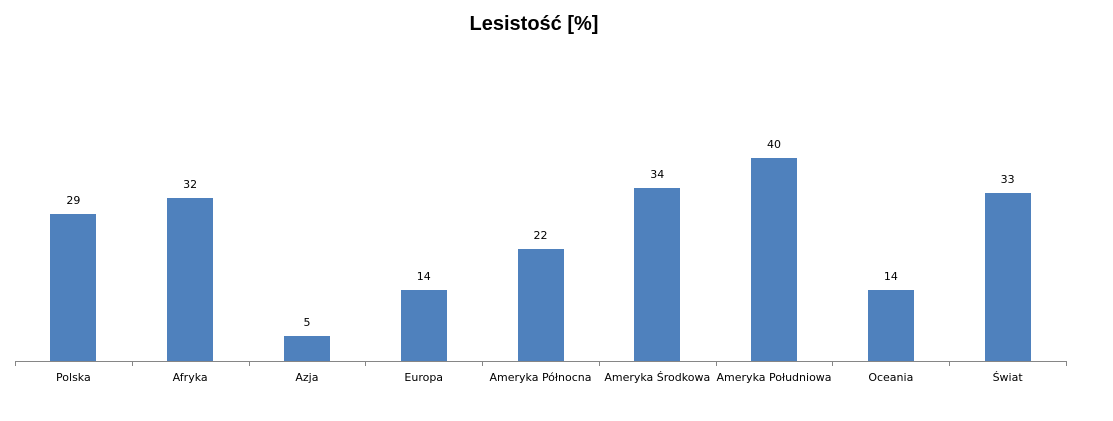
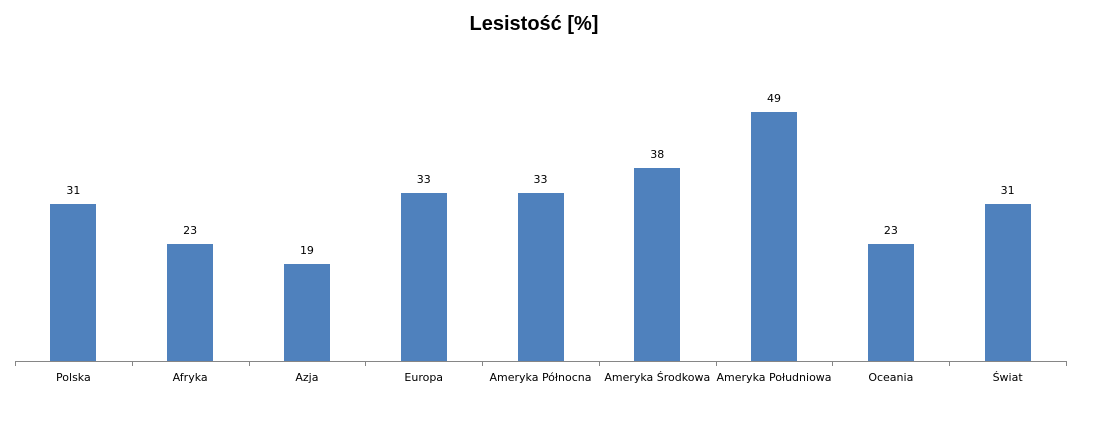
Polska: 29 -> 31
Afryka: 32 -> 23
Azja: 5 -> 19
Europa: 14 -> 33
Ameryka Północna: 22 -> 33
Ameryka Środkowa: 34 -> 38
Ameryka Południowa: 40 -> 49
Oceania: 14 -> 23
Świat: 33 -> 31
